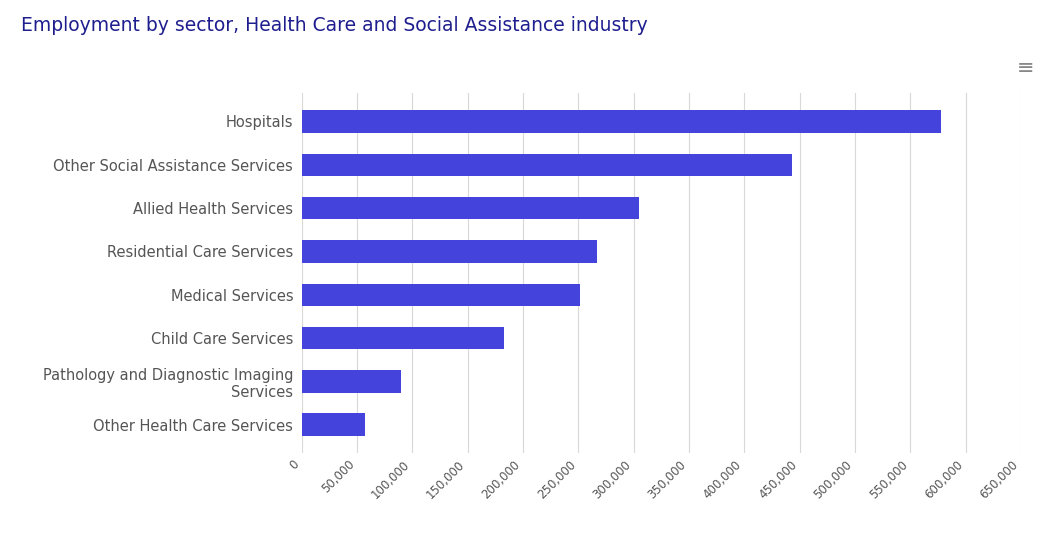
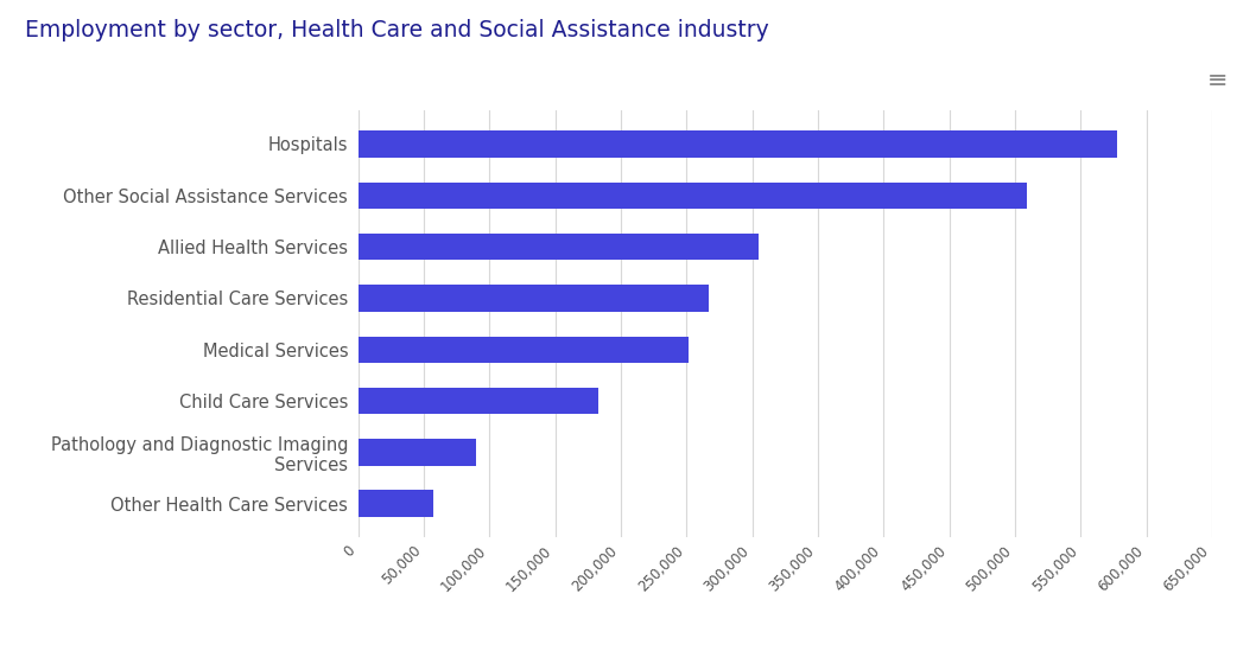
Other Social Assistance Services: 443,000 -> 509,000
